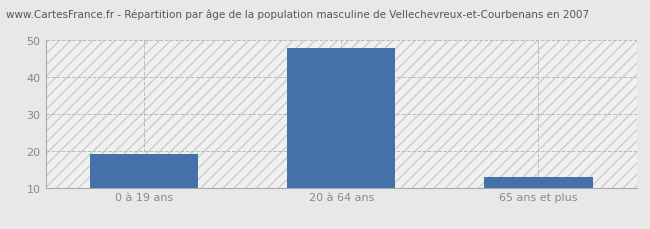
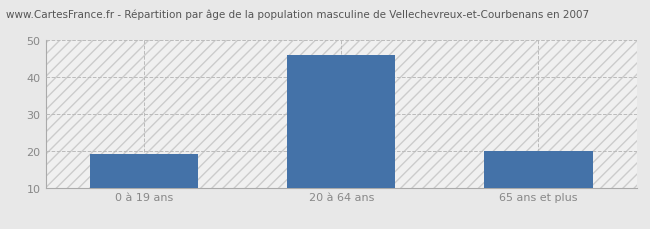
20 à 64 ans: 48 -> 46
65 ans et plus: 13 -> 20
